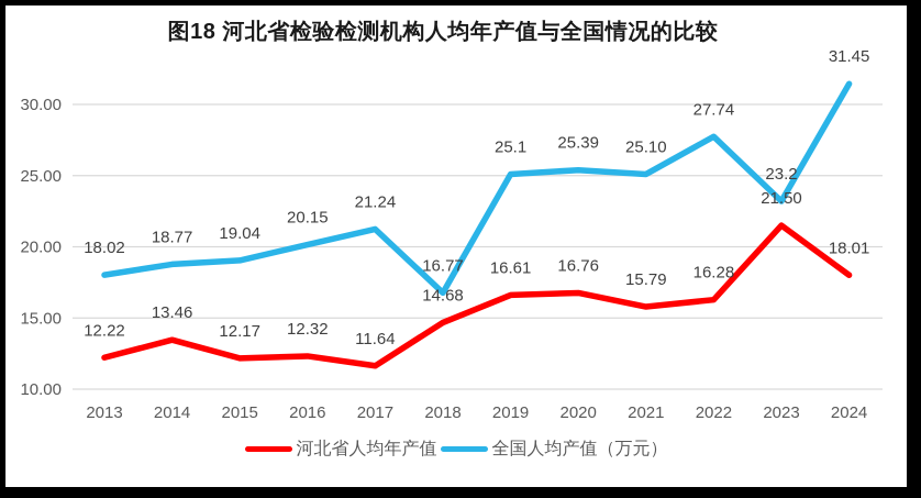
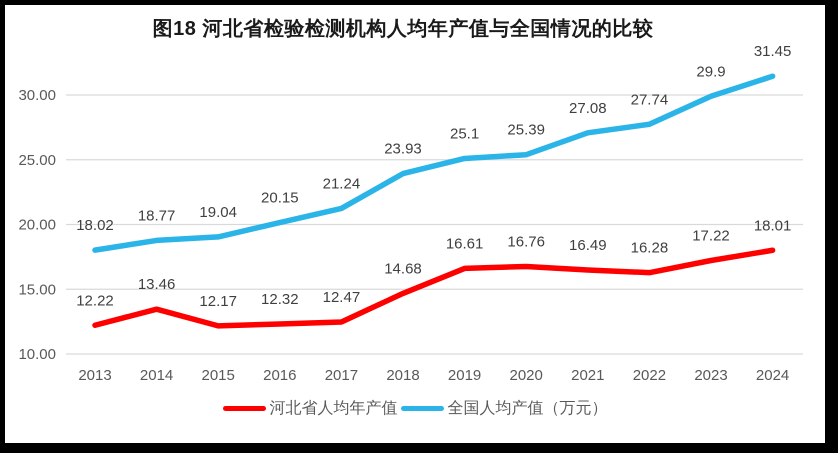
河北省人均年产值/2017: 11.64 -> 12.47
全国人均产值（万元）/2018: 16.77 -> 23.93
河北省人均年产值/2021: 15.79 -> 16.49
全国人均产值（万元）/2021: 25.10 -> 27.08
河北省人均年产值/2023: 21.50 -> 17.22
全国人均产值（万元）/2023: 23.2 -> 29.9
